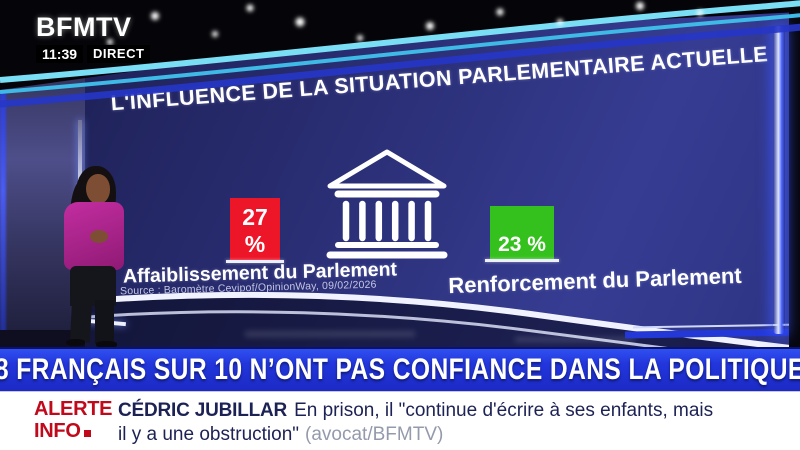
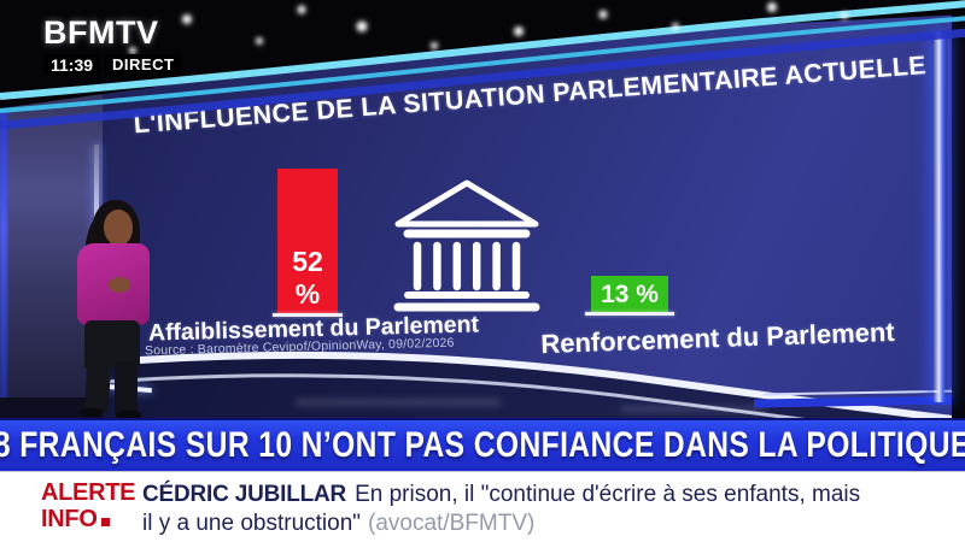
Affaiblissement du Parlement: 27 -> 52
Renforcement du Parlement: 23 -> 13
